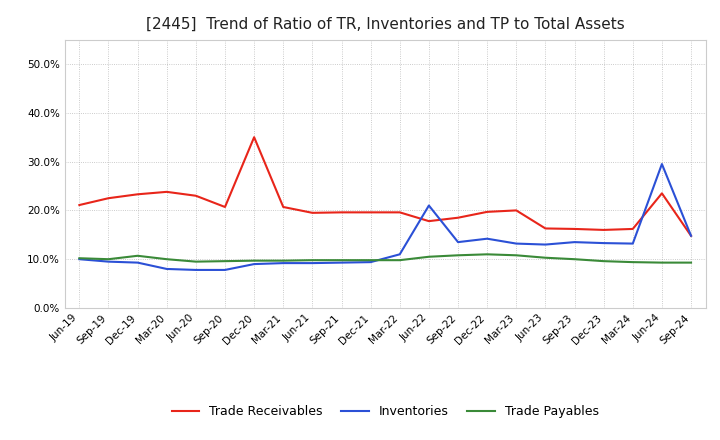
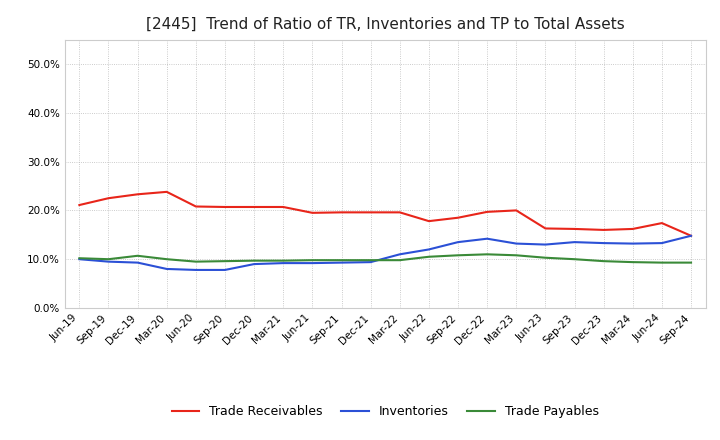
Trade Receivables/Jun-20: 23.0% -> 20.8%
Trade Receivables/Dec-20: 35.0% -> 20.7%
Inventories/Jun-22: 21.0% -> 12.0%
Trade Receivables/Jun-24: 23.5% -> 17.4%
Inventories/Jun-24: 29.5% -> 13.3%
